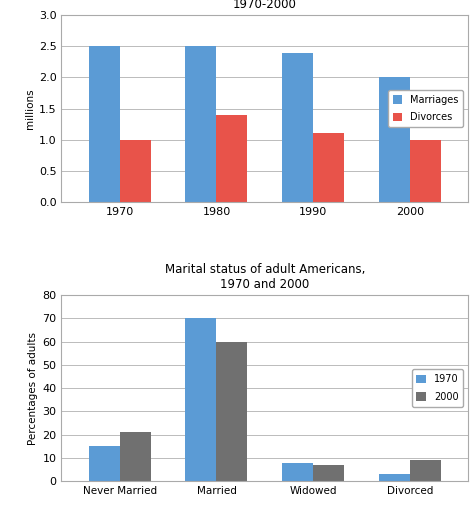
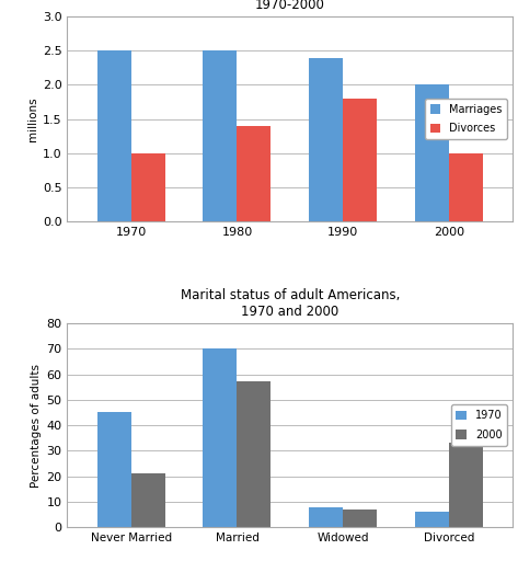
Divorces/1990: 1.1 -> 1.8
Marital status of adult Americans, 1970 and 2000/1970/Never Married: 15 -> 45
Marital status of adult Americans, 1970 and 2000/2000/Married: 60 -> 57
Marital status of adult Americans, 1970 and 2000/1970/Divorced: 3 -> 6
Marital status of adult Americans, 1970 and 2000/2000/Divorced: 9 -> 33
